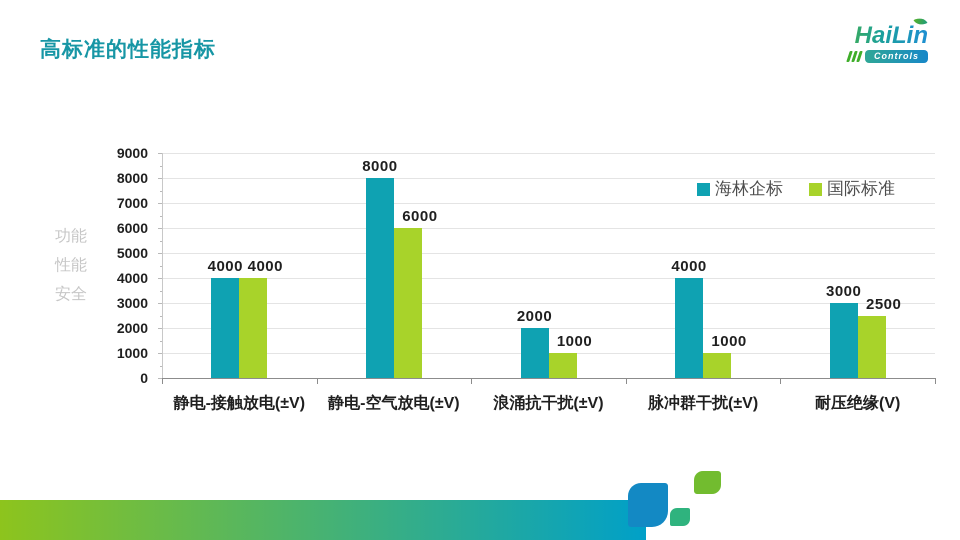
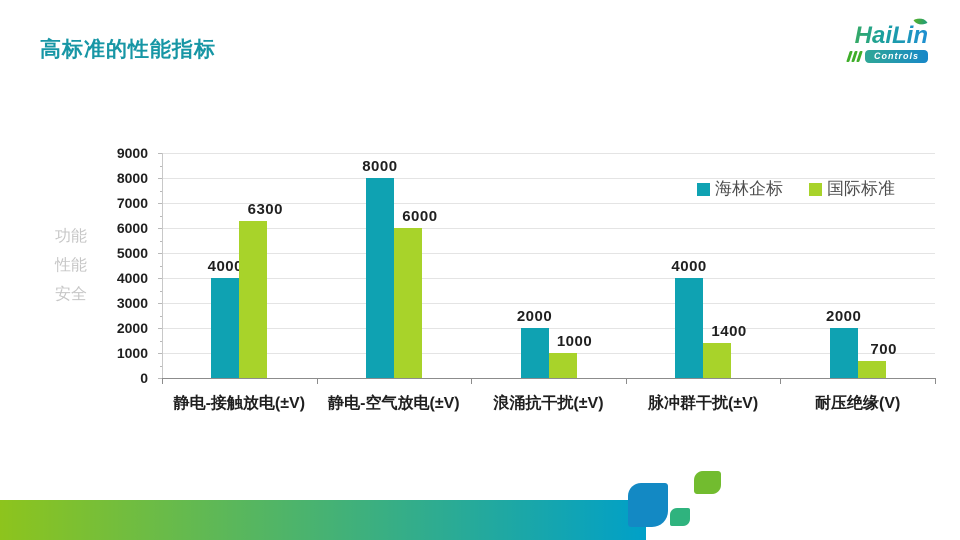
国际标准/静电-接触放电(±V): 4000 -> 6300
国际标准/脉冲群干扰(±V): 1000 -> 1400
海林企标/耐压绝缘(V): 3000 -> 2000
国际标准/耐压绝缘(V): 2500 -> 700
